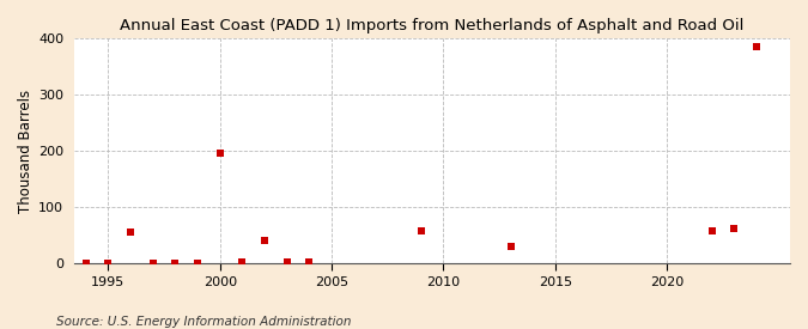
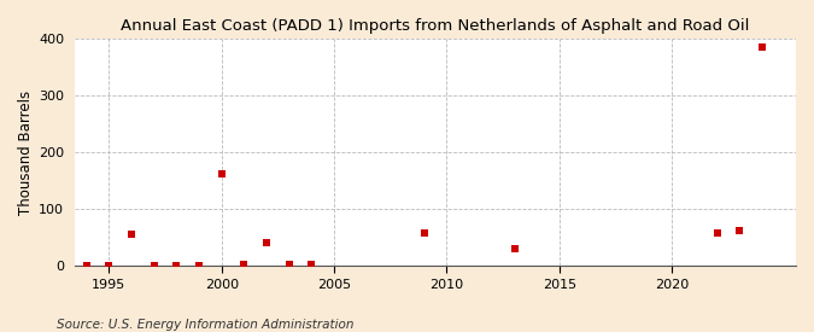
2000: 195 -> 163
